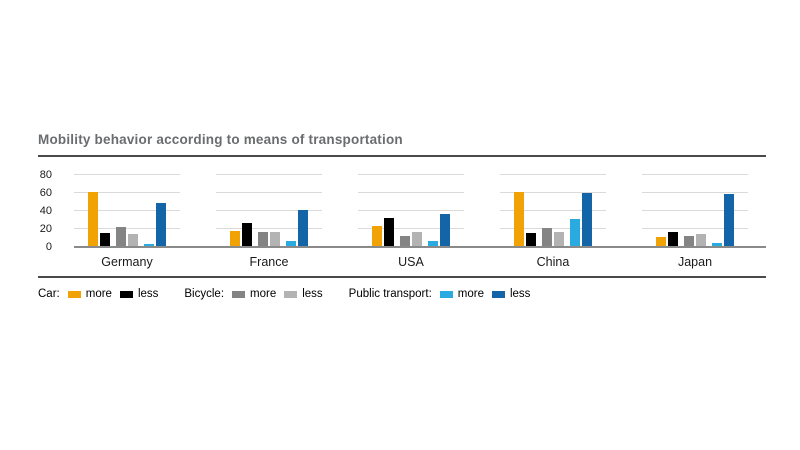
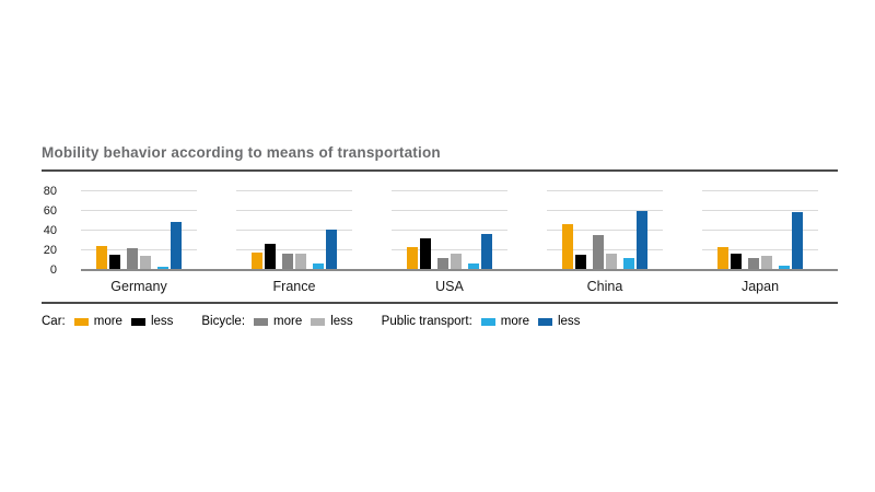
Car: more/Germany: 60 -> 20
Car: more/China: 60 -> 40
Bicycle: more/China: 20 -> 30
Public transport: more/China: 30 -> 10
Car: more/Japan: 10 -> 20
